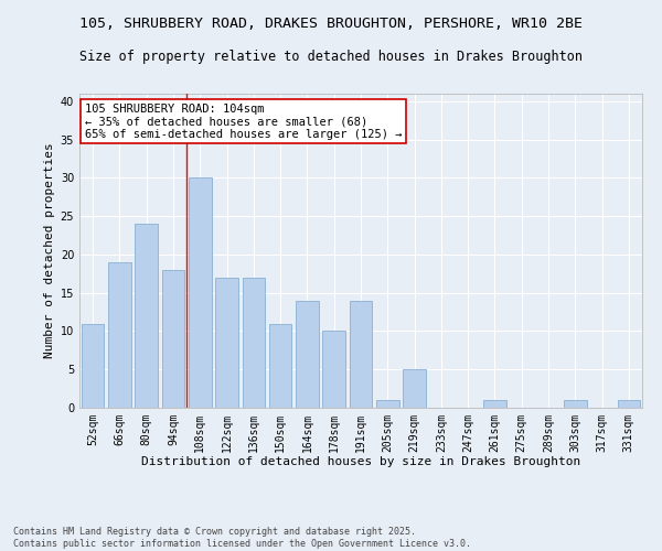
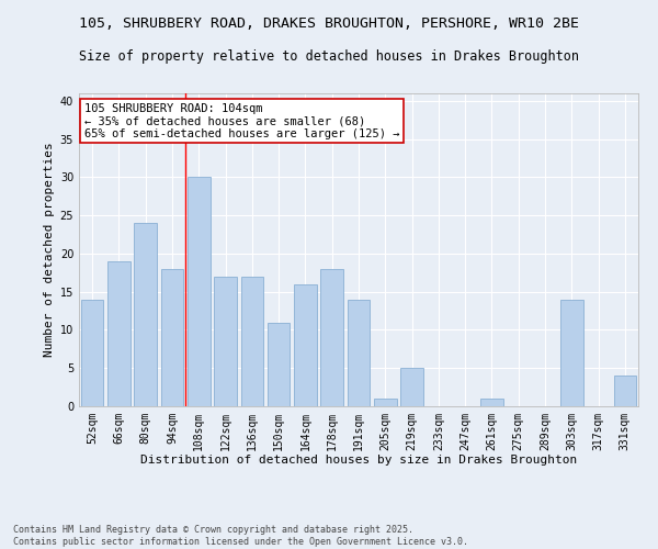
52sqm: 11 -> 14
164sqm: 14 -> 16
178sqm: 10 -> 18
303sqm: 1 -> 14
331sqm: 1 -> 4
